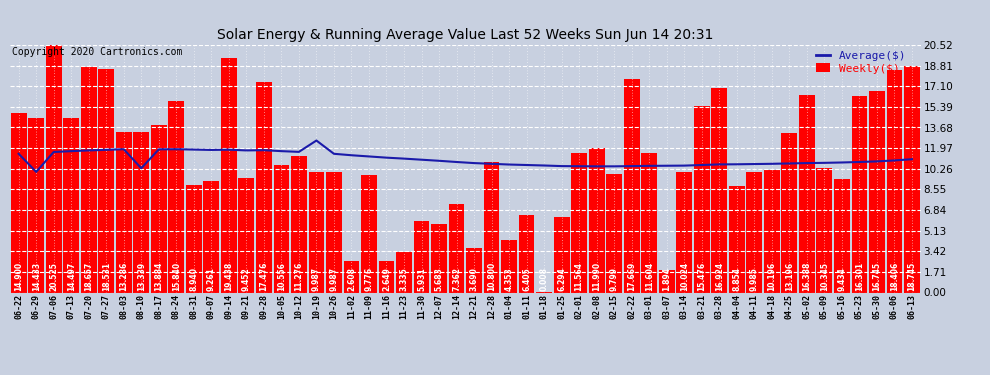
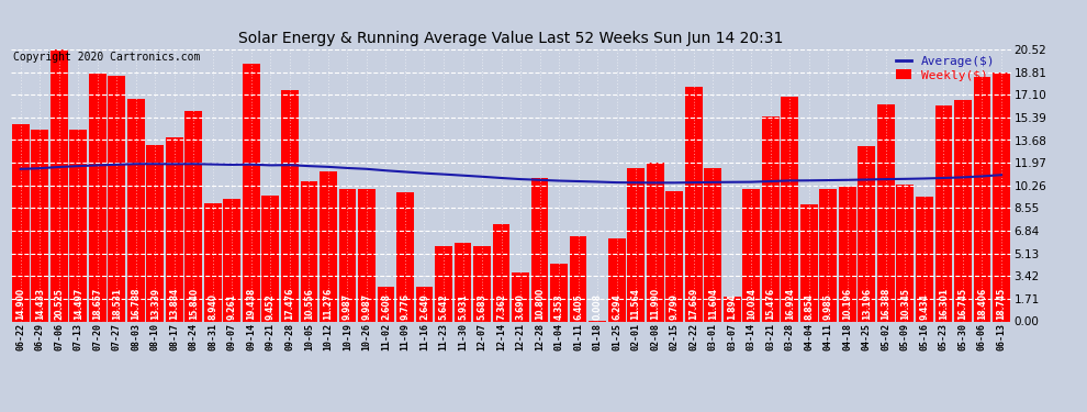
Average($)/06-29: 10.0 -> 11.6
Weekly($)/08-03: 13.286 -> 16.788
Average($)/08-10: 10.3 -> 11.9
Average($)/10-19: 12.6 -> 11.6
Weekly($)/11-23: 3.335 -> 5.642
